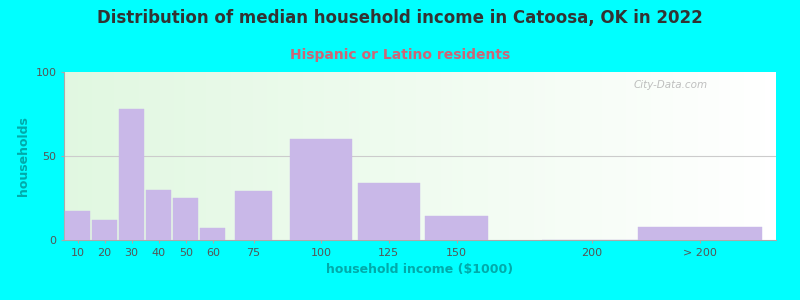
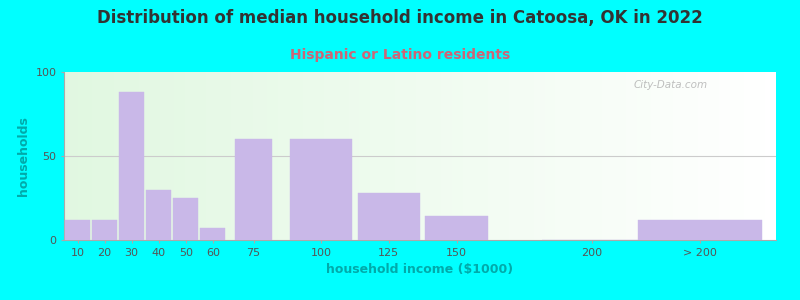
10: 17 -> 12
30: 78 -> 88
75: 29 -> 60
125: 34 -> 28
> 200: 8 -> 12
